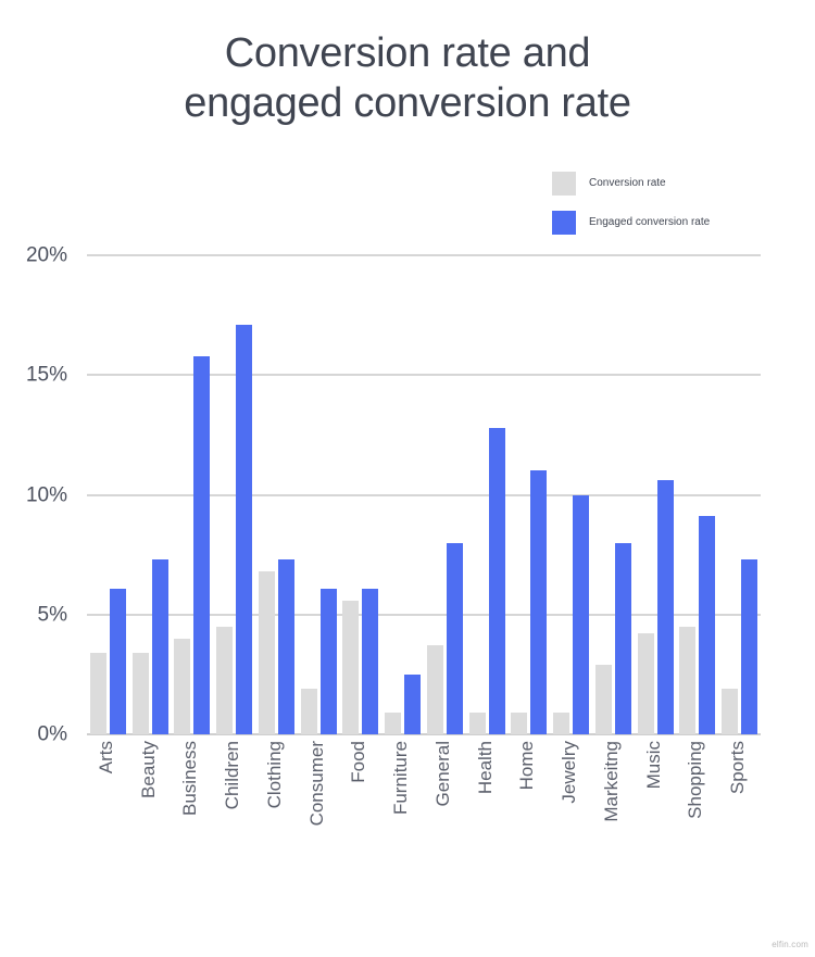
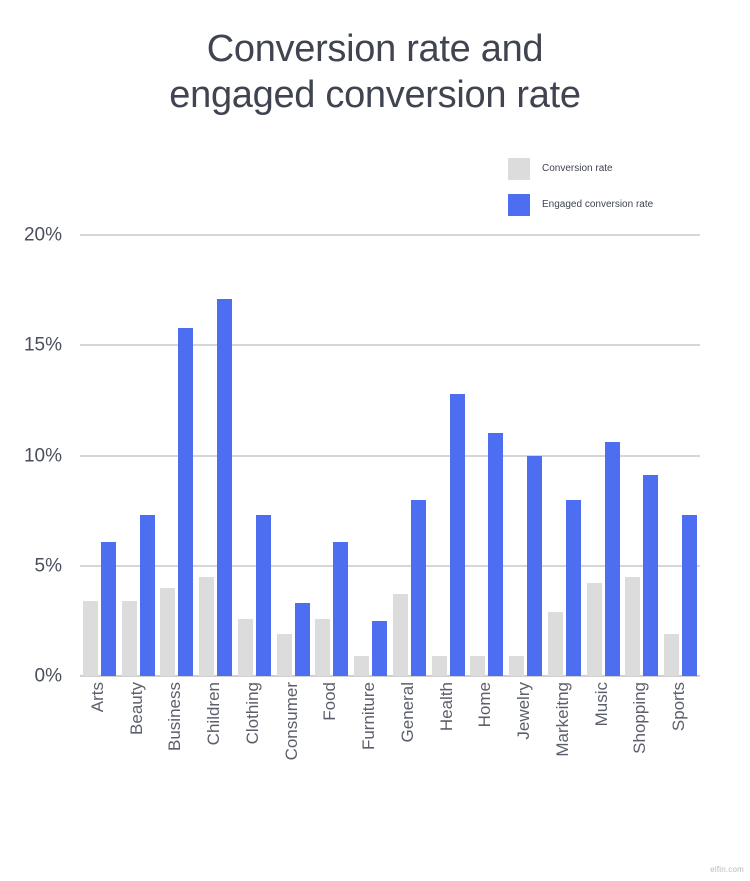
Conversion rate/Clothing: 6.8% -> 2.6%
Engaged conversion rate/Consumer: 6.1% -> 3.3%
Conversion rate/Food: 5.6% -> 2.6%
